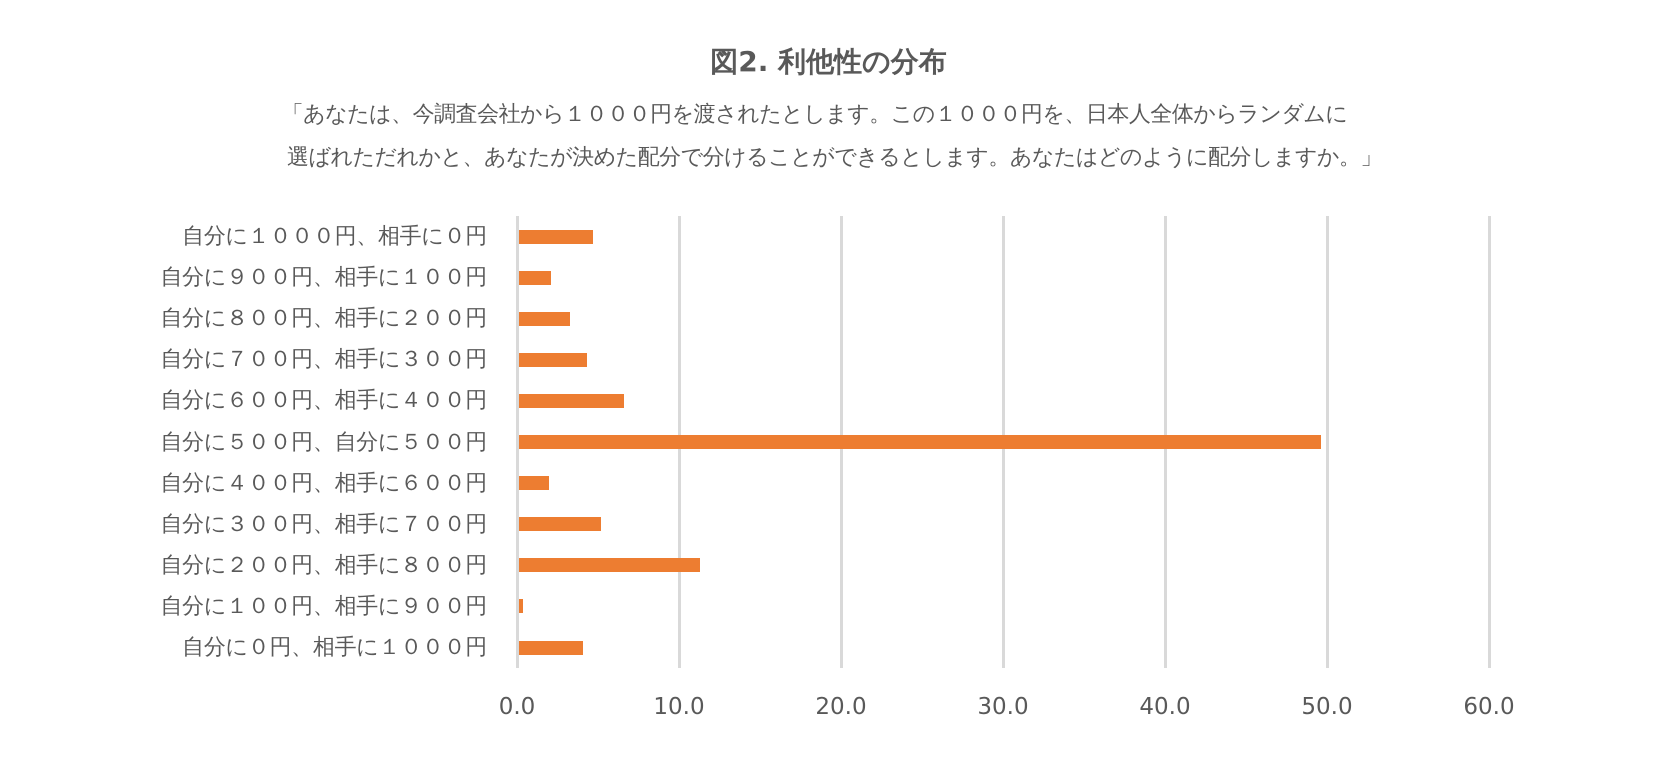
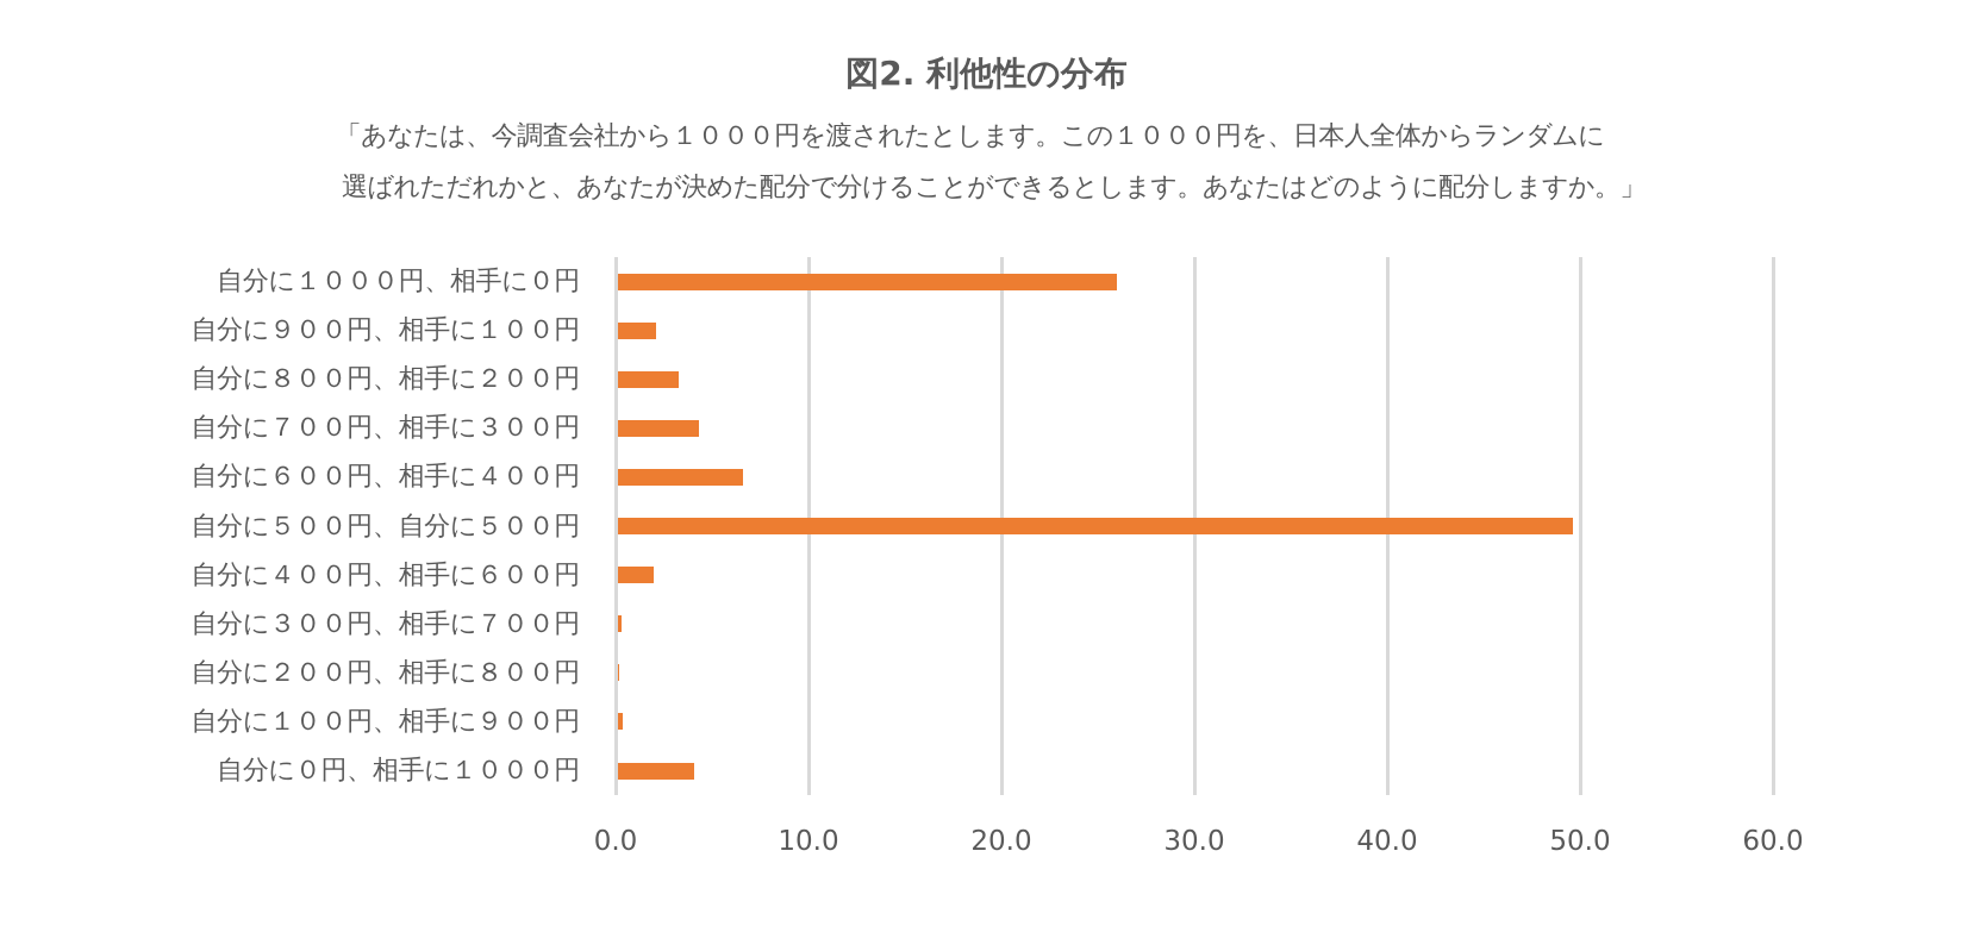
自分に１０００円、相手に０円: 4.7 -> 26.0
自分に３００円、相手に７００円: 5.2 -> 0.3
自分に２００円、相手に８００円: 11.3 -> 0.2
